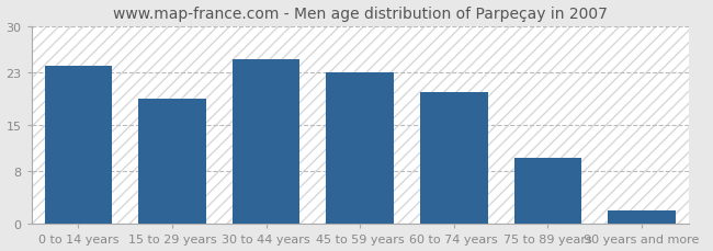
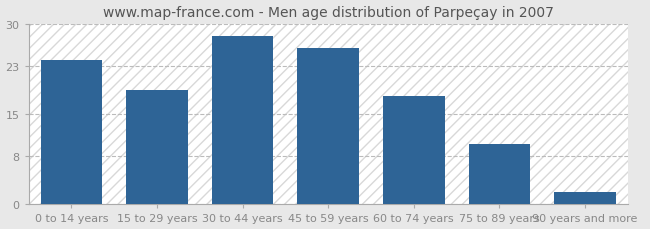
30 to 44 years: 25 -> 28
45 to 59 years: 23 -> 26
60 to 74 years: 20 -> 18
